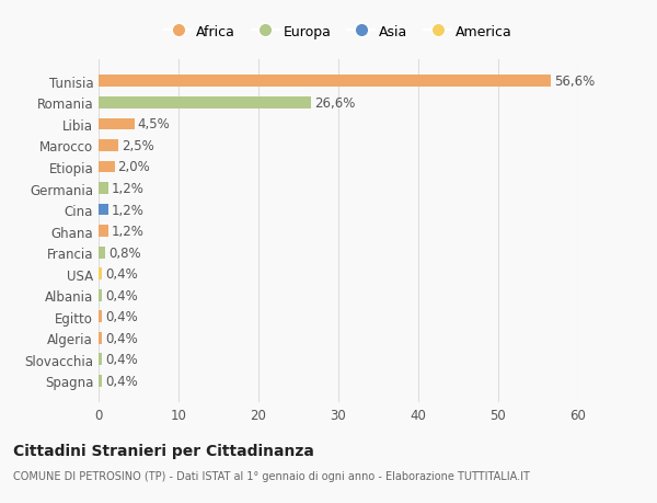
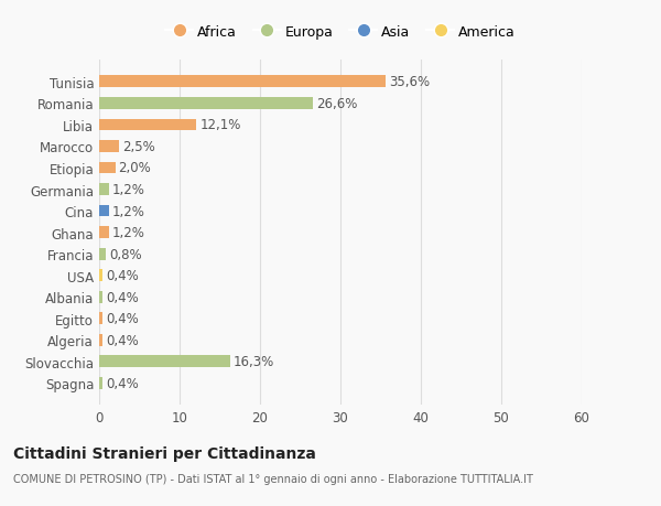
Tunisia: 56,6% -> 35,6%
Libia: 4,5% -> 12,1%
Slovacchia: 0,4% -> 16,3%
